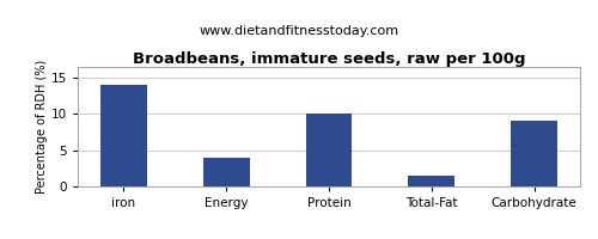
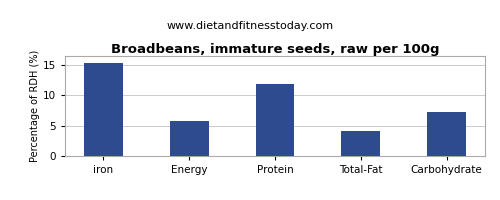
iron: 14.0 -> 15.4
Energy: 4.0 -> 5.8
Protein: 10.0 -> 11.8
Total-Fat: 1.5 -> 4.2
Carbohydrate: 9.0 -> 7.2
